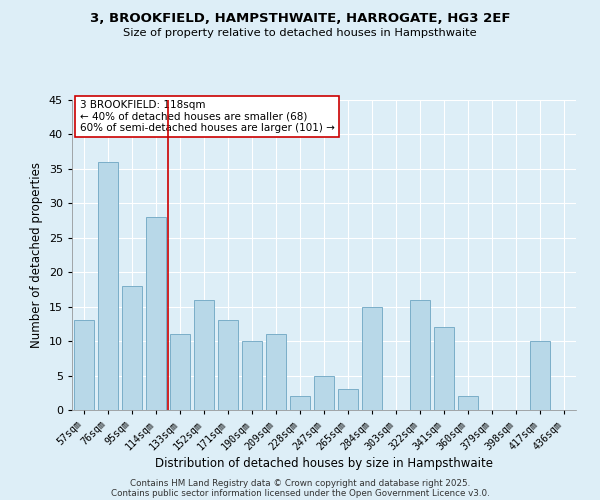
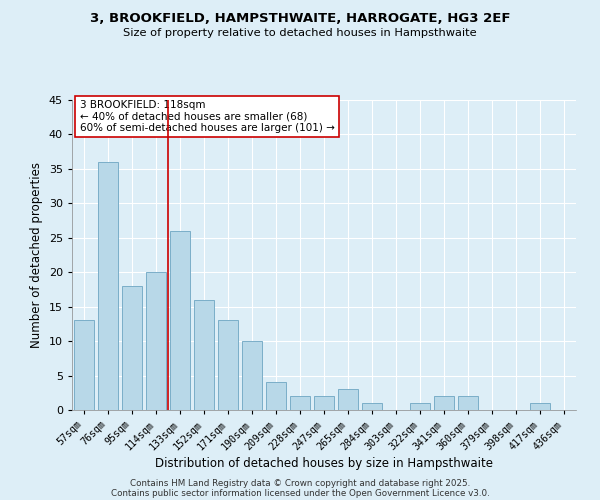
114sqm: 28 -> 20
133sqm: 11 -> 26
209sqm: 11 -> 4
247sqm: 5 -> 2
284sqm: 15 -> 1
322sqm: 16 -> 1
341sqm: 12 -> 2
417sqm: 10 -> 1
